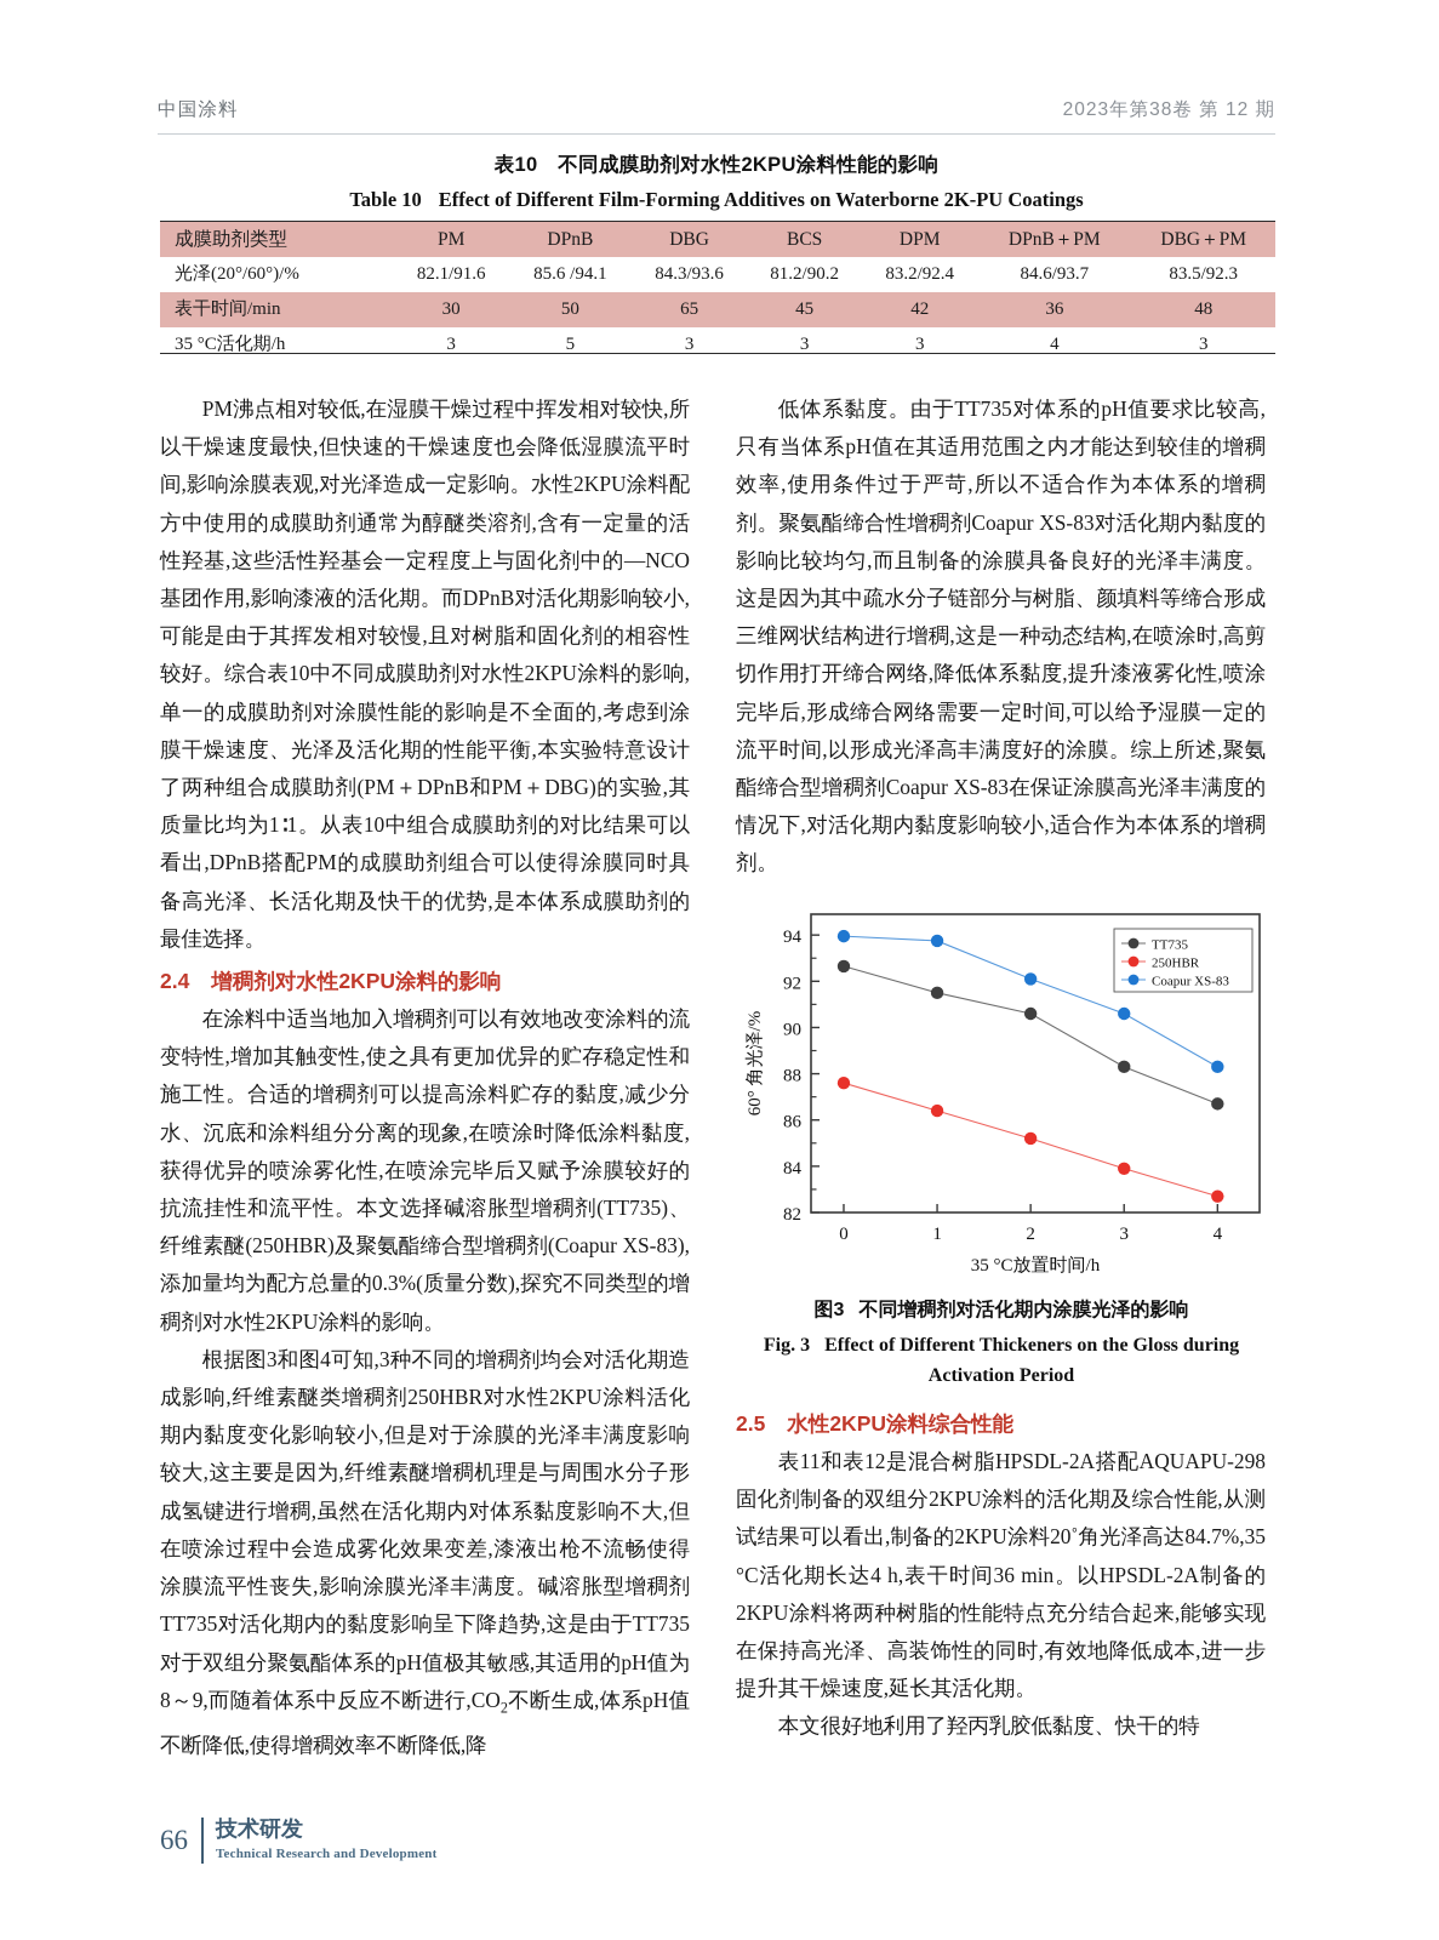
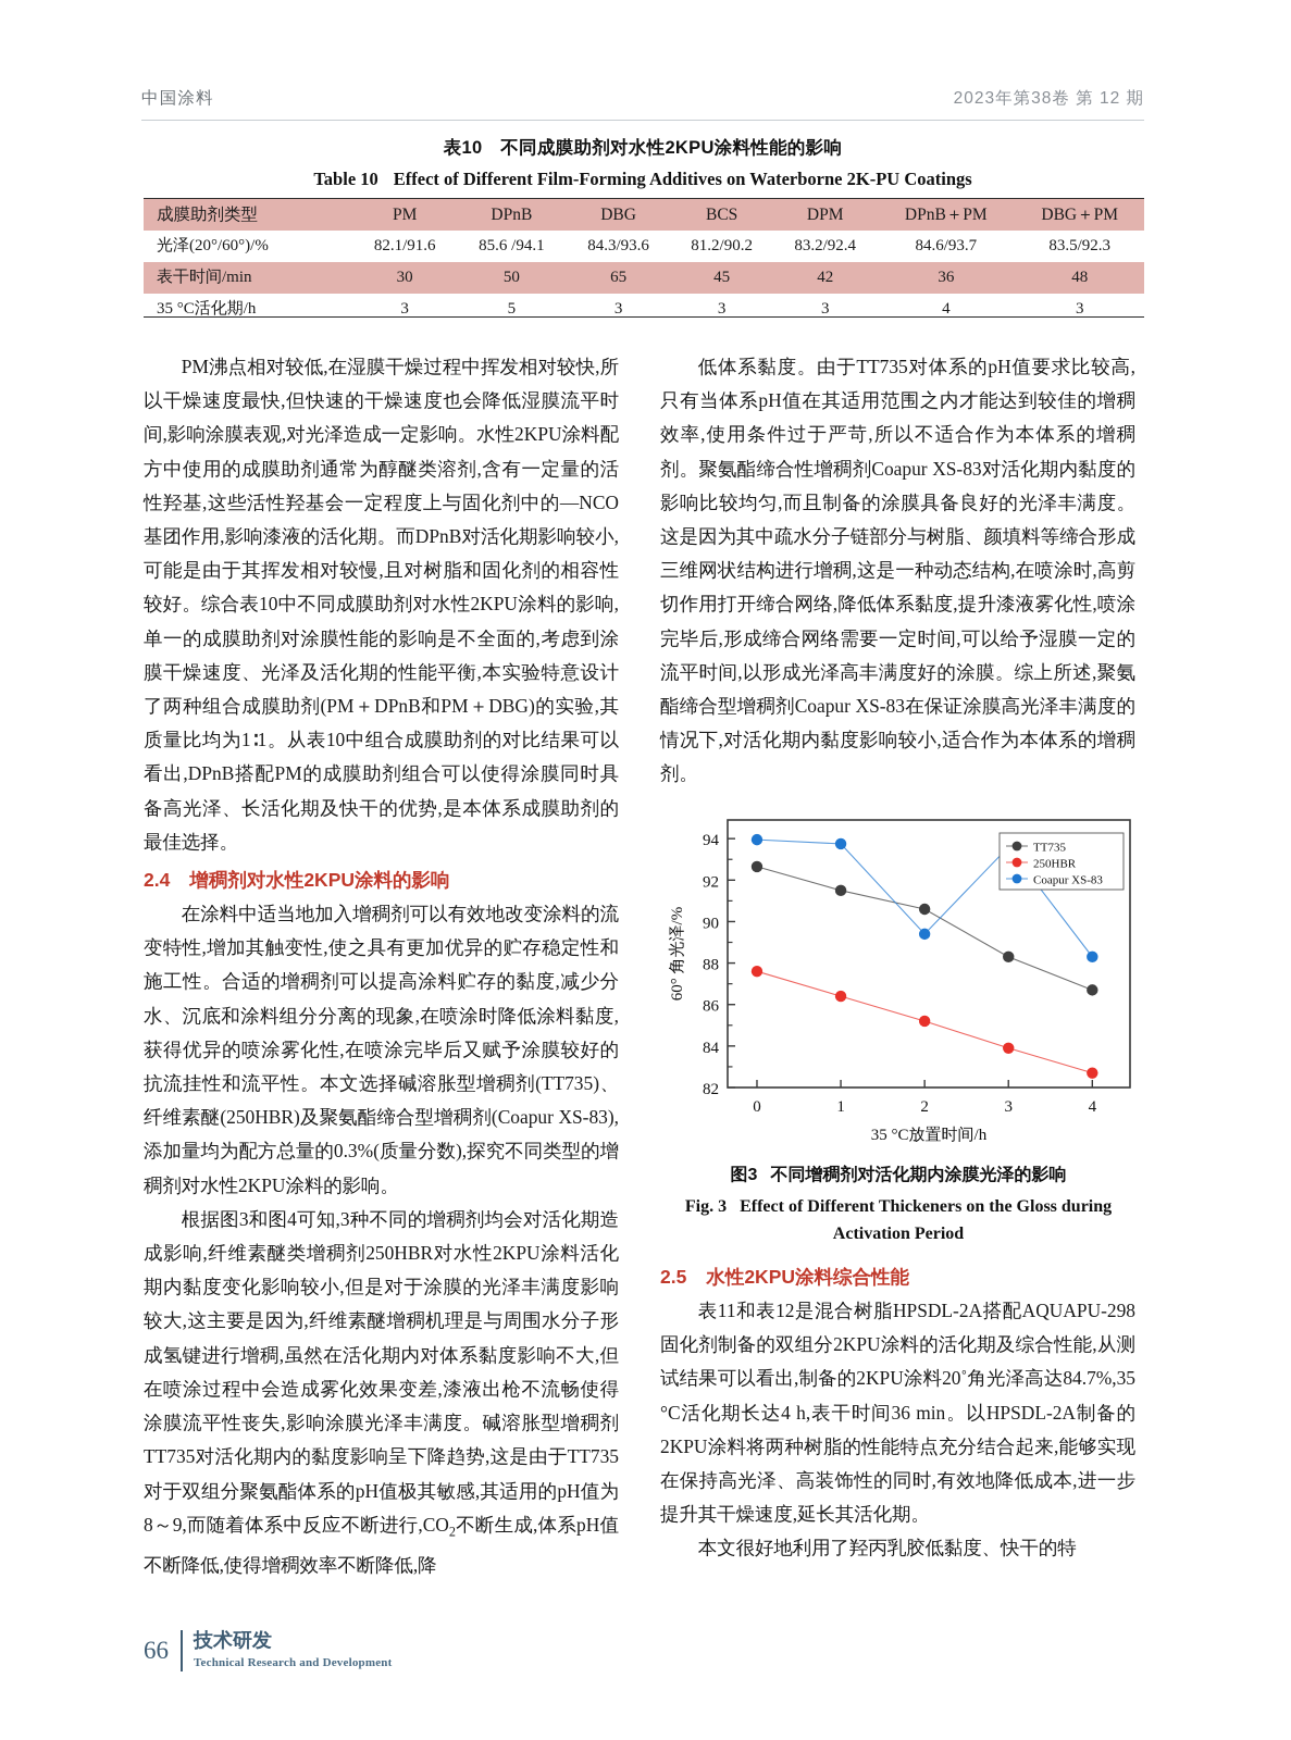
Coapur XS-83/2: 92.1 -> 89.4
Coapur XS-83/3: 90.6 -> 93.6
